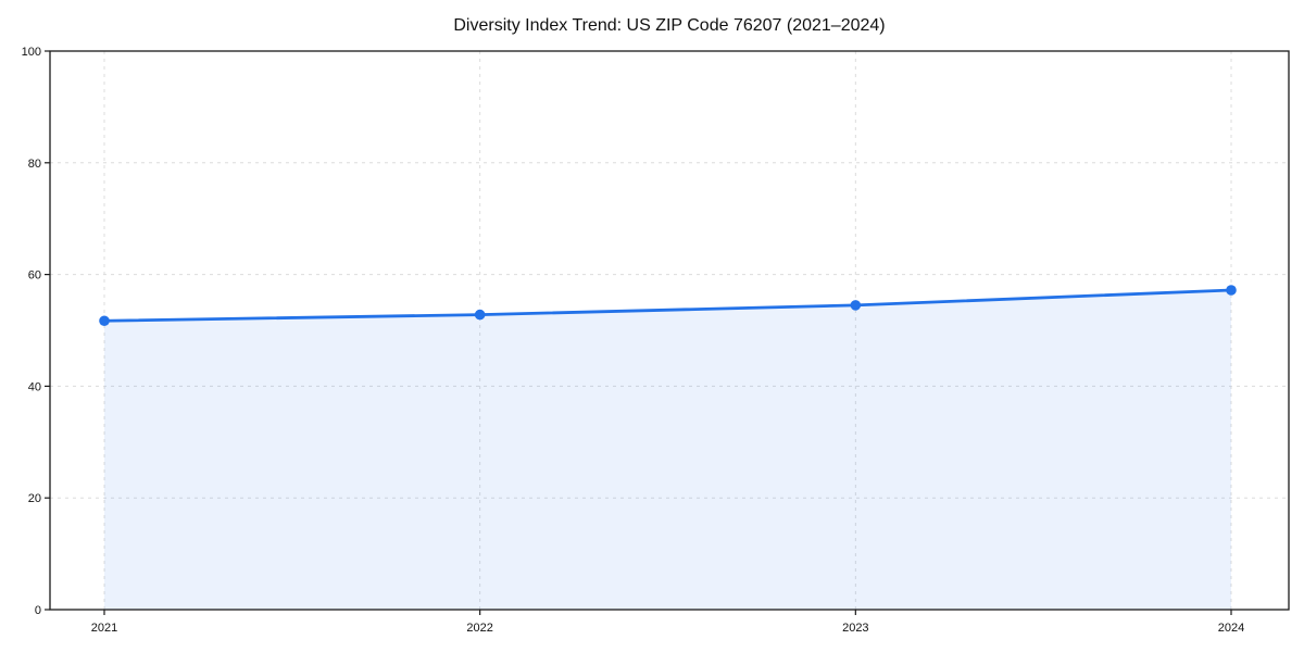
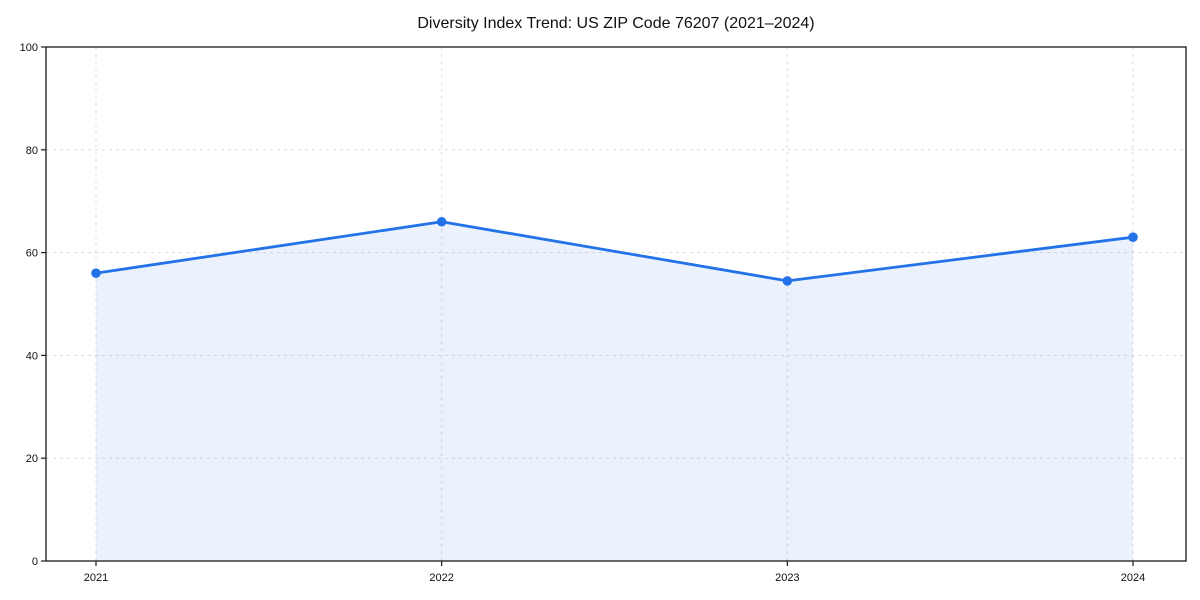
2021: 52 -> 56
2022: 53 -> 66
2024: 57 -> 63
